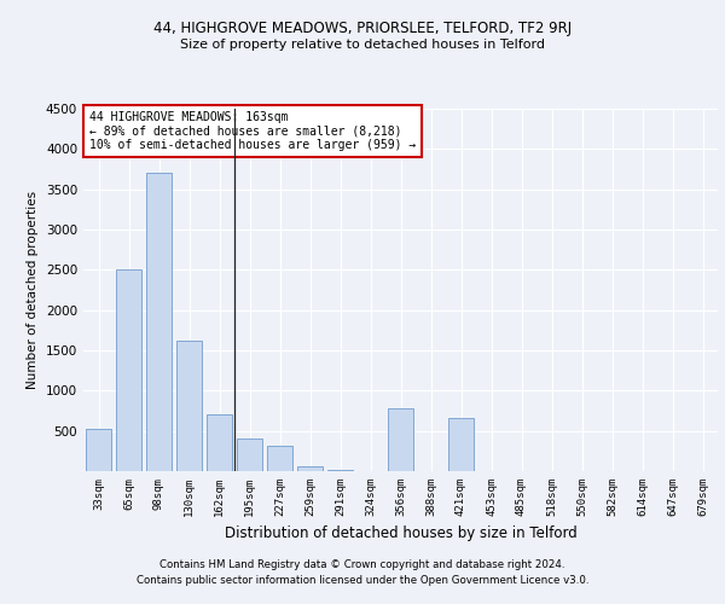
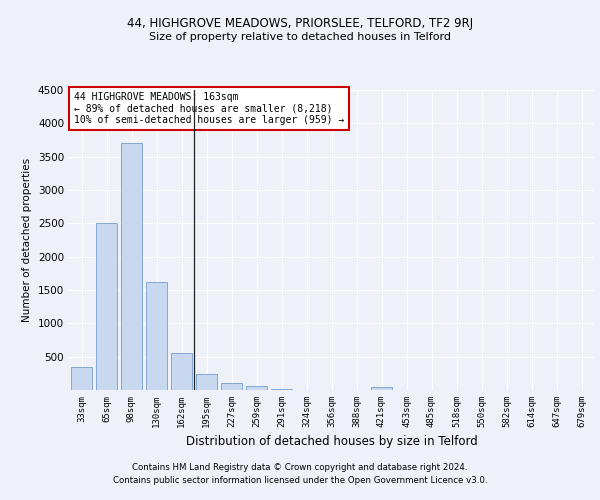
33sqm: 520 -> 350
162sqm: 700 -> 560
195sqm: 400 -> 240
227sqm: 320 -> 100
356sqm: 780 -> 0
421sqm: 660 -> 50
